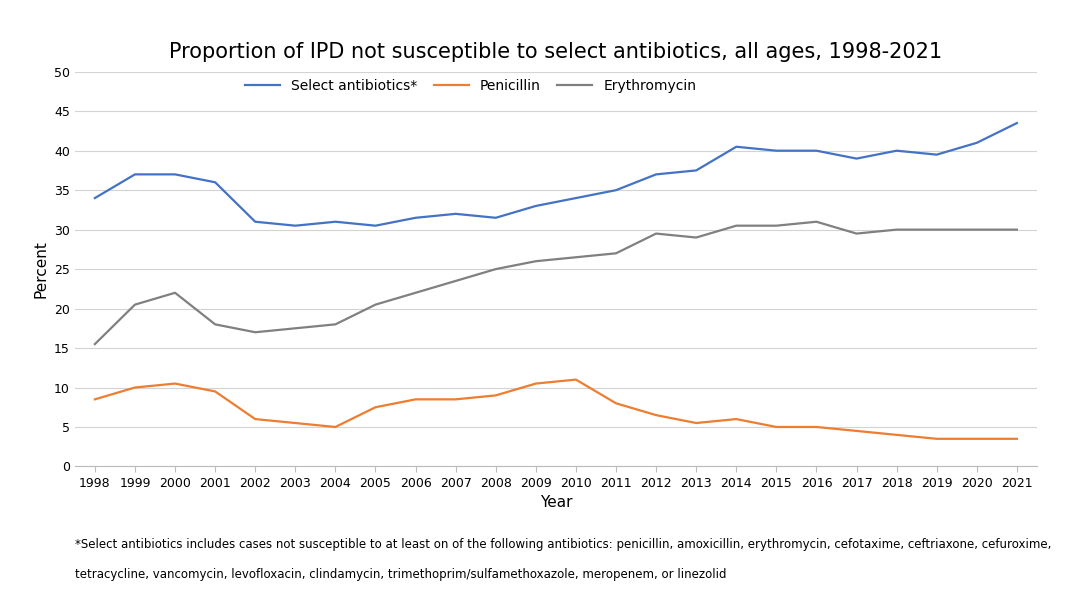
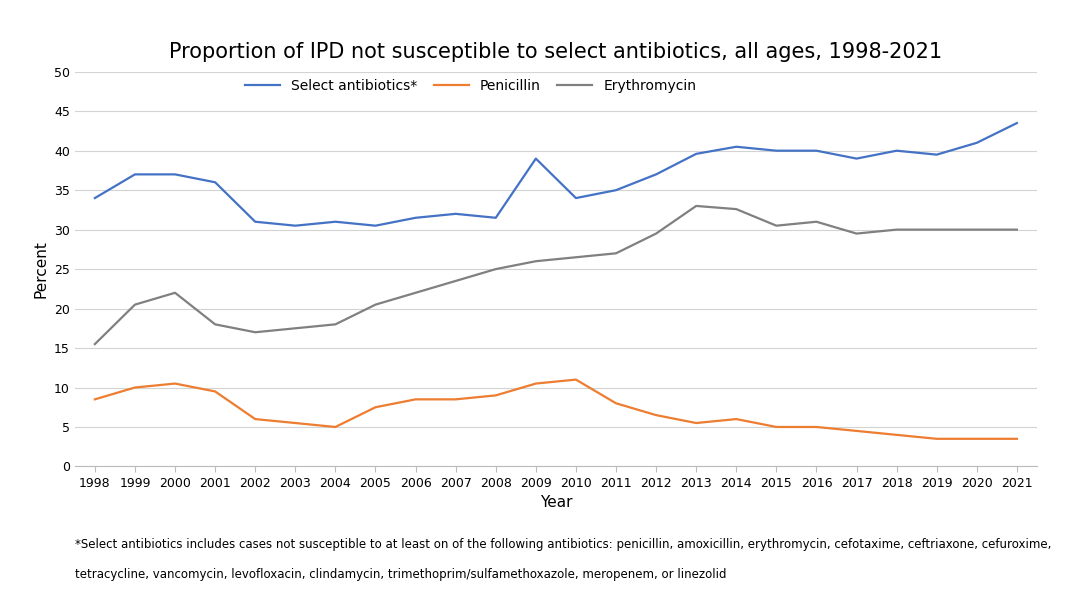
Select antibiotics*/2009: 33.0 -> 39.0
Select antibiotics*/2013: 37.5 -> 39.6
Erythromycin/2013: 29.0 -> 33.0
Erythromycin/2014: 30.5 -> 32.6
